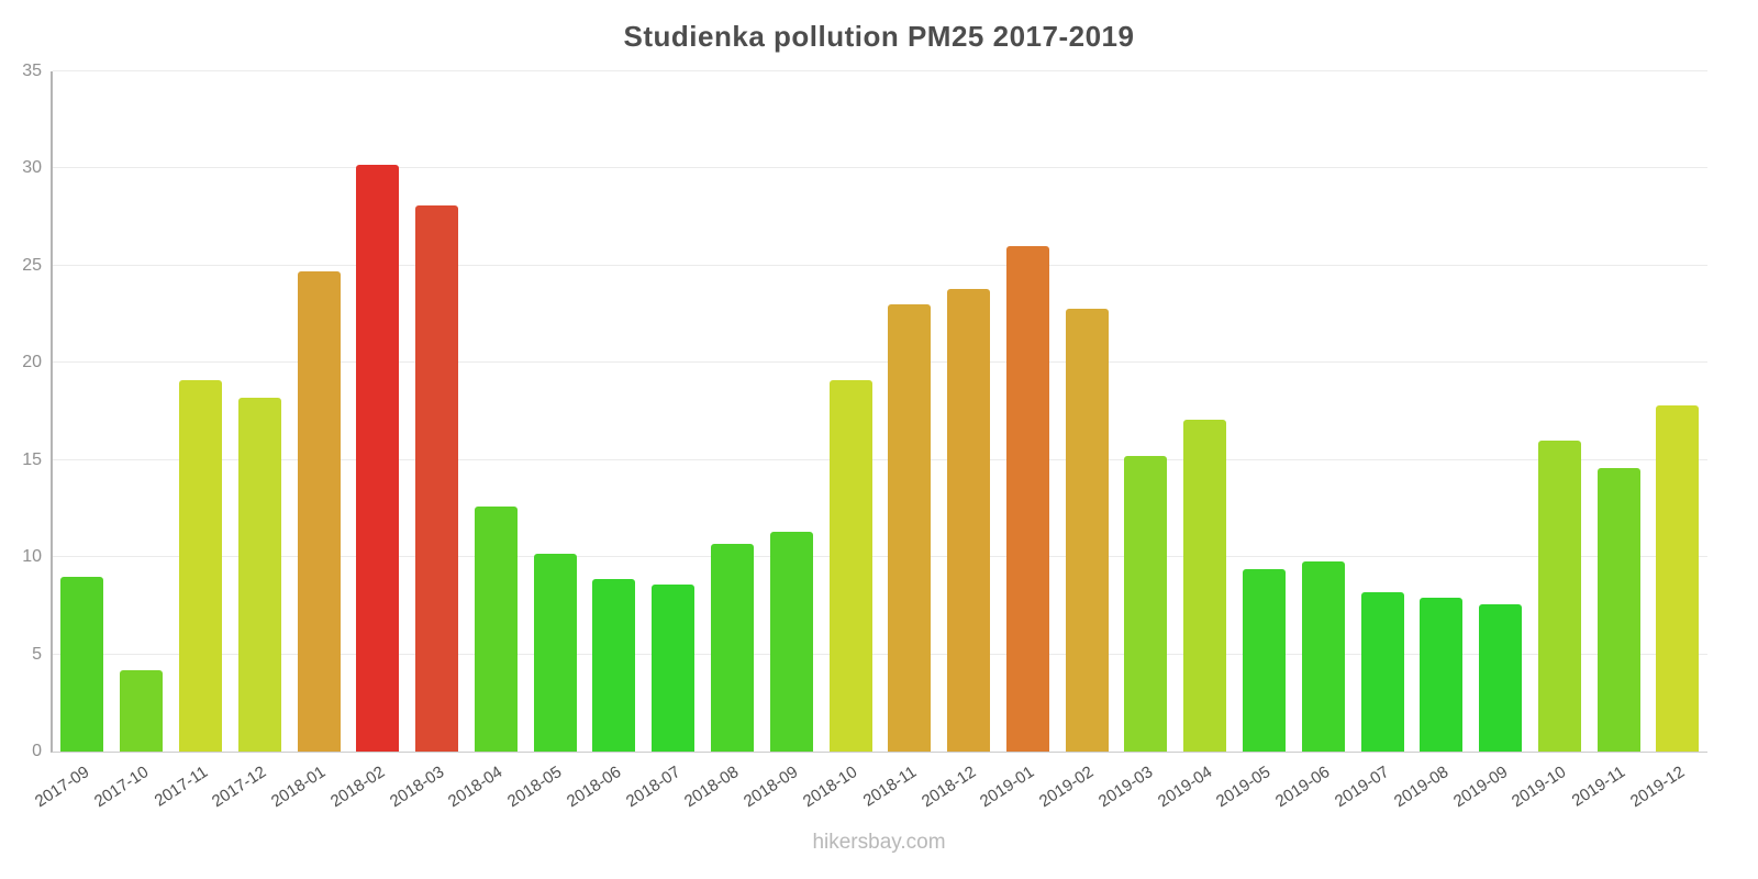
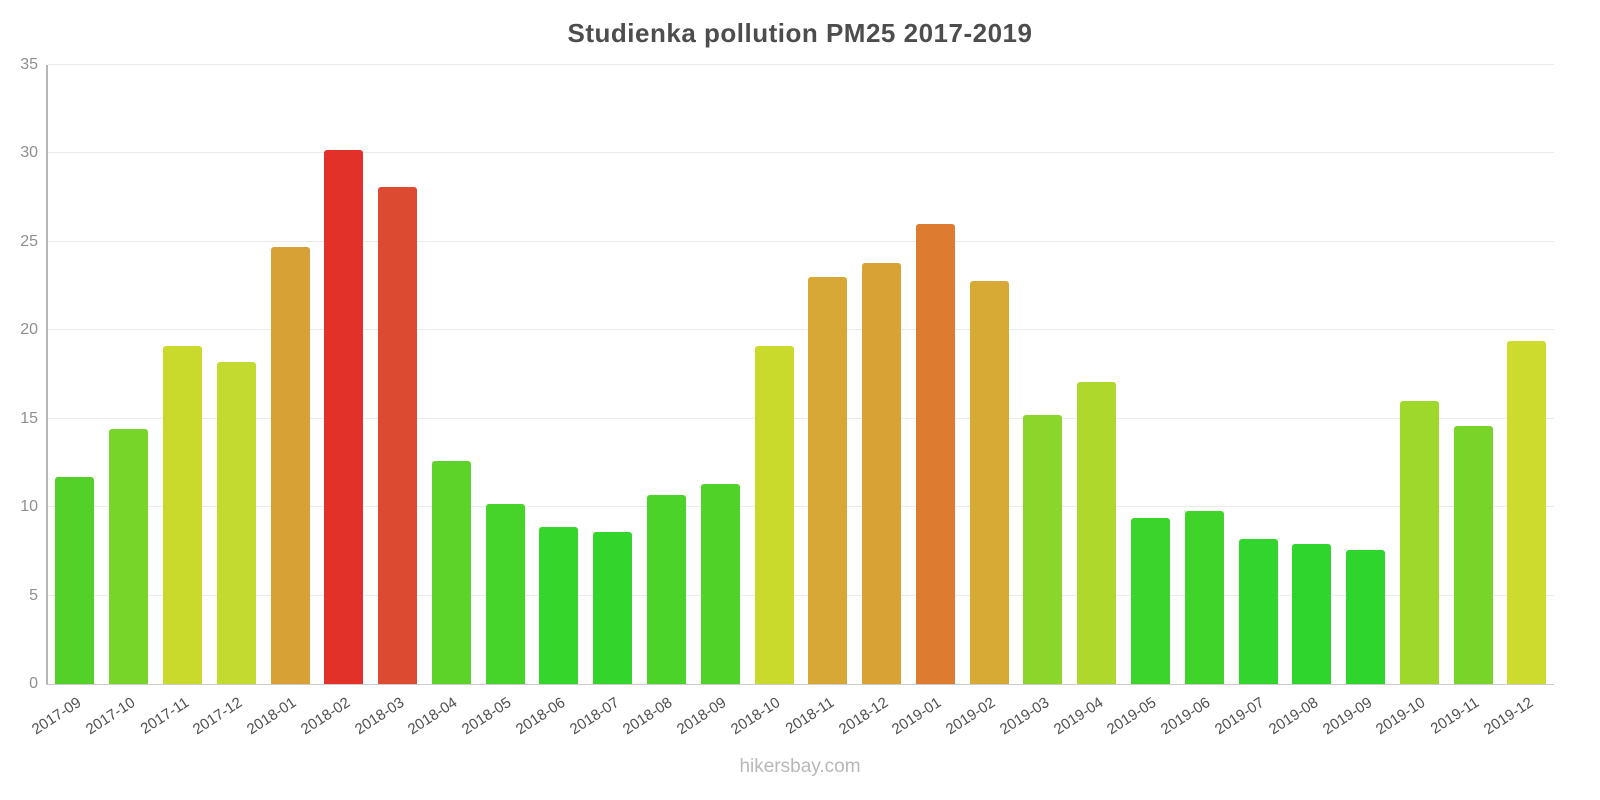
2017-09: 9.0 -> 11.7
2017-10: 4.2 -> 14.4
2019-12: 17.8 -> 19.4
